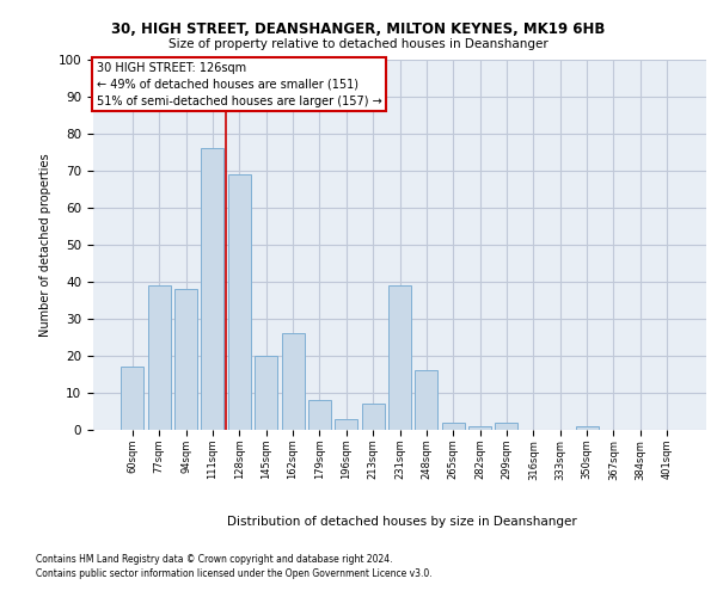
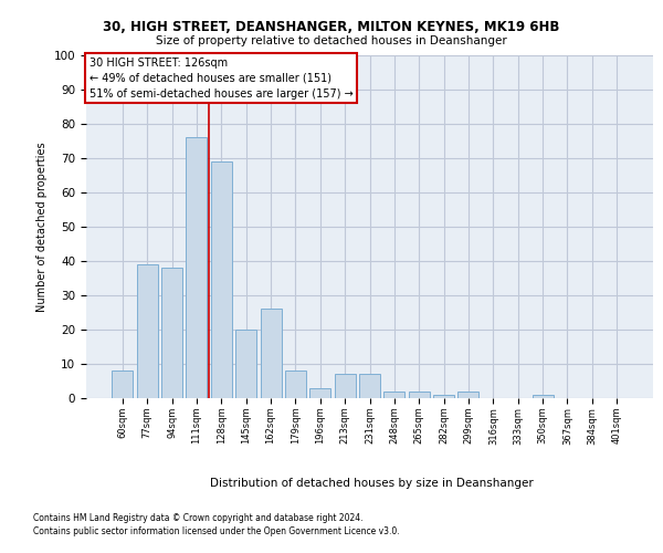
60sqm: 17 -> 8
231sqm: 39 -> 7
248sqm: 16 -> 2
